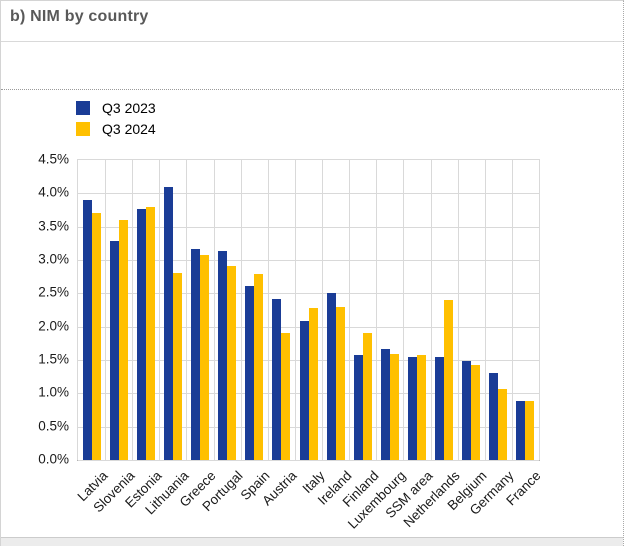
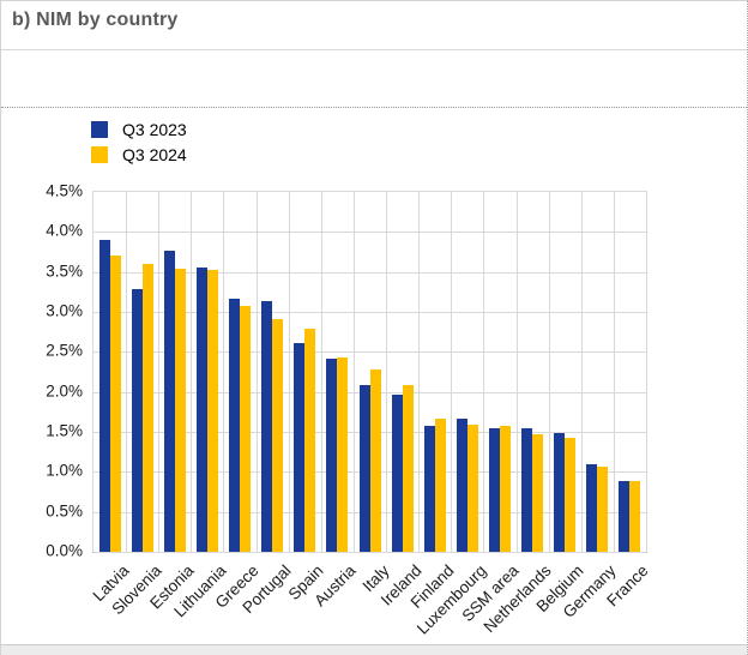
Q3 2024/Estonia: 3.8% -> 3.5%
Q3 2023/Lithuania: 4.1% -> 3.6%
Q3 2024/Lithuania: 2.8% -> 3.5%
Q3 2024/Austria: 1.9% -> 2.4%
Q3 2023/Ireland: 2.5% -> 2.0%
Q3 2024/Ireland: 2.3% -> 2.1%
Q3 2024/Finland: 1.9% -> 1.7%
Q3 2024/Netherlands: 2.4% -> 1.5%
Q3 2023/Germany: 1.3% -> 1.1%
